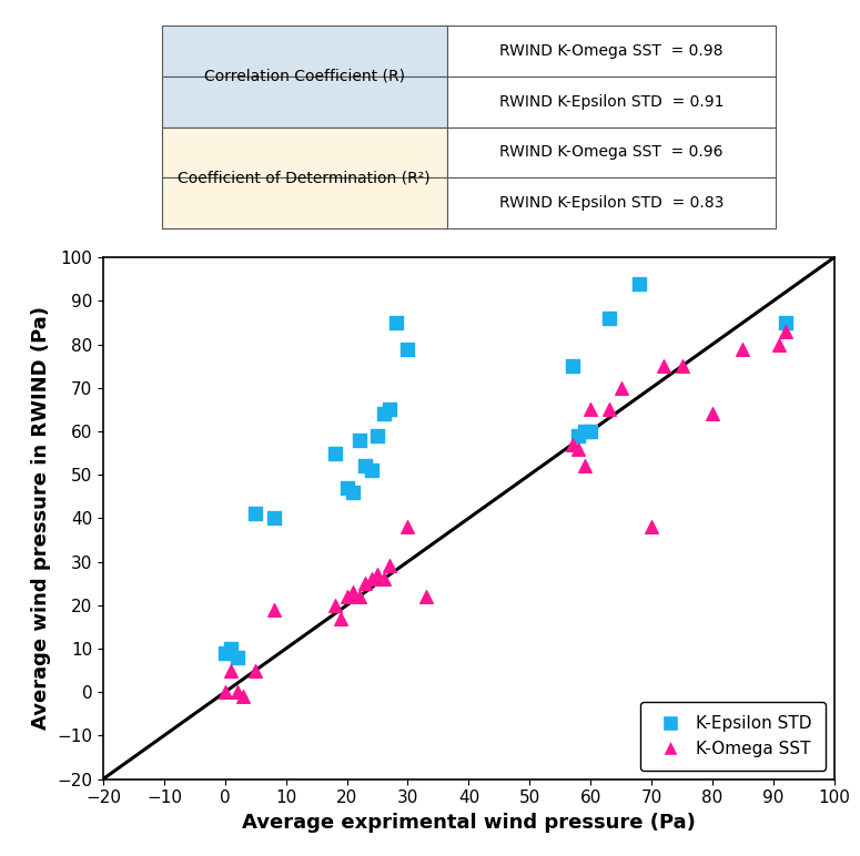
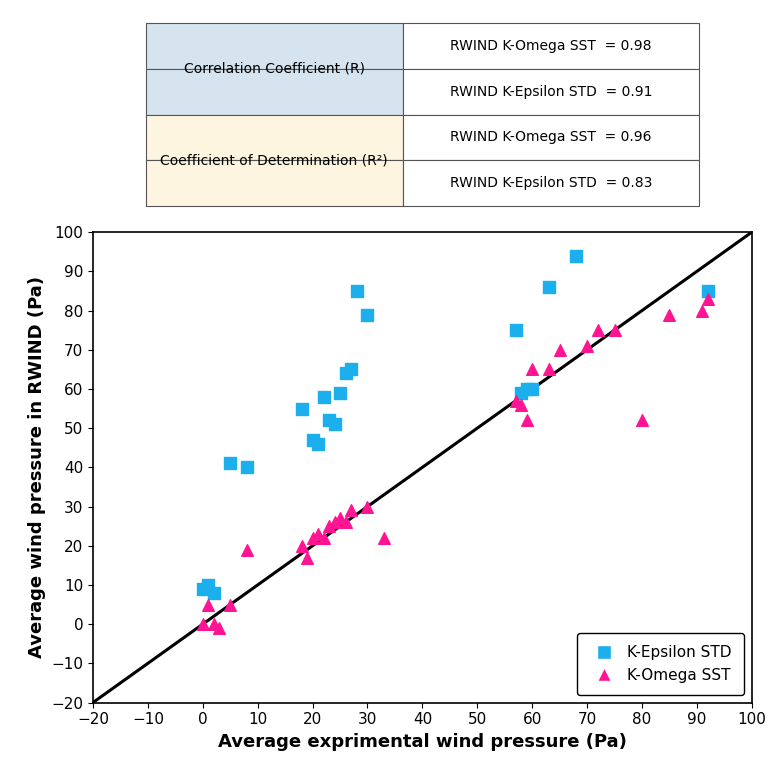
K-Omega SST/30: 38 -> 30
K-Omega SST/70: 38 -> 71
K-Omega SST/80: 64 -> 52
